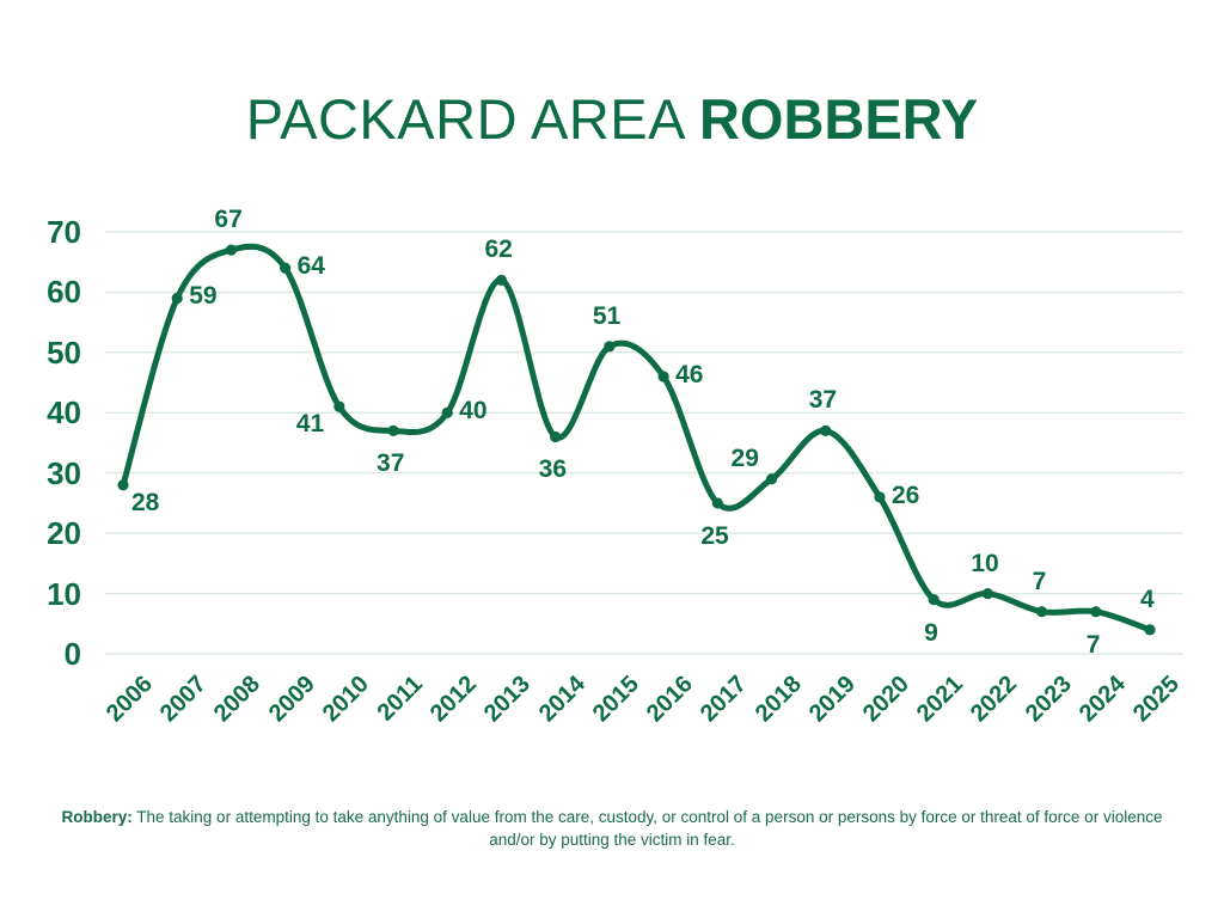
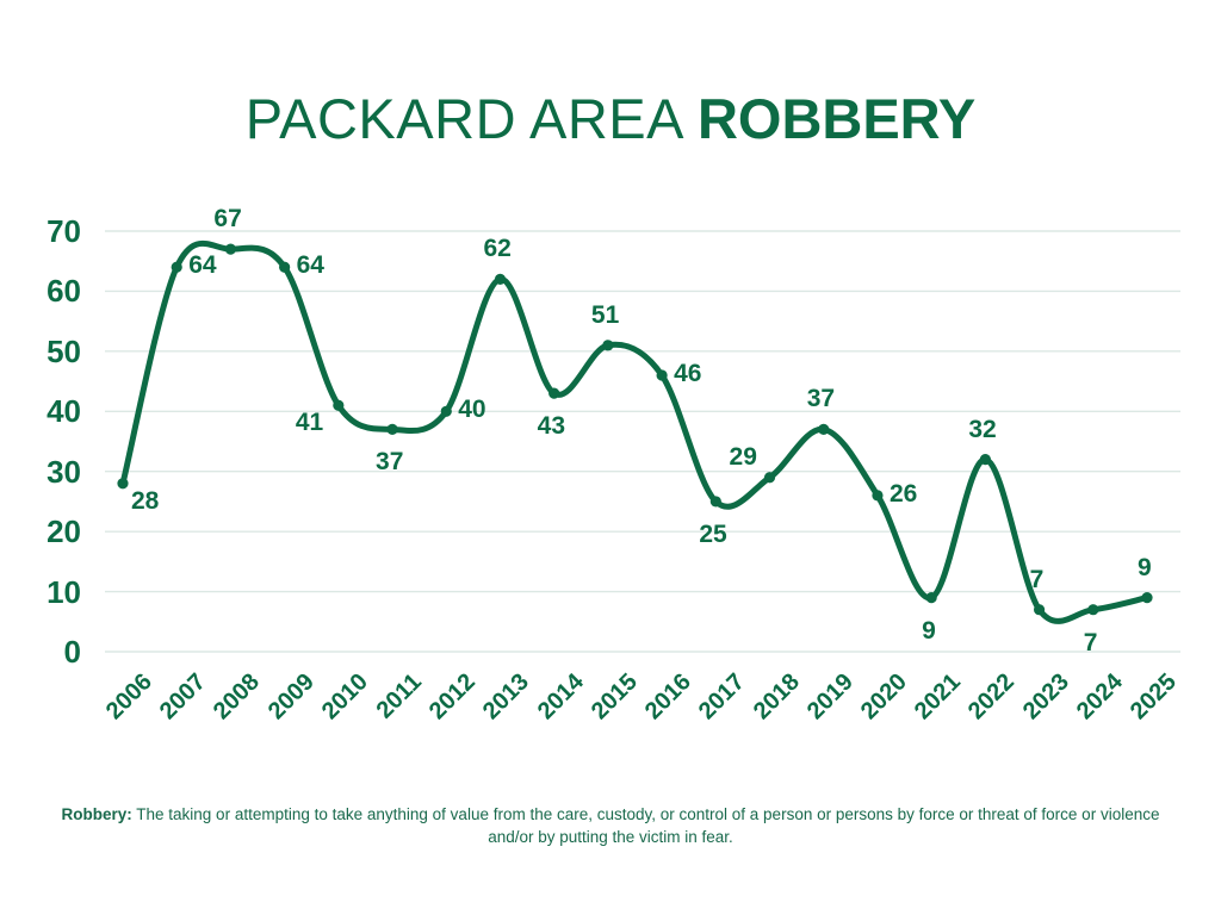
2007: 59 -> 64
2014: 36 -> 43
2022: 10 -> 32
2025: 4 -> 9
